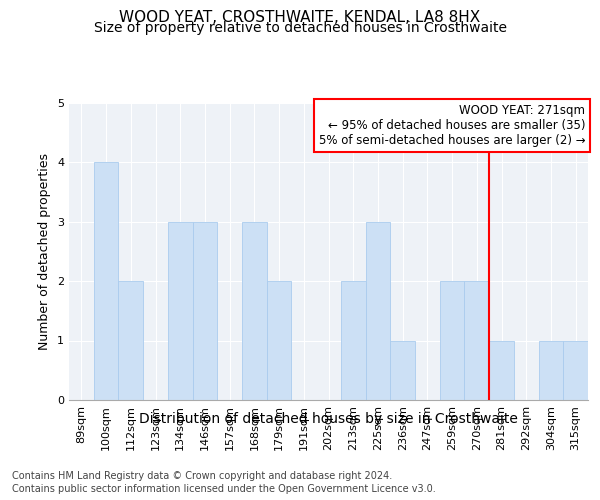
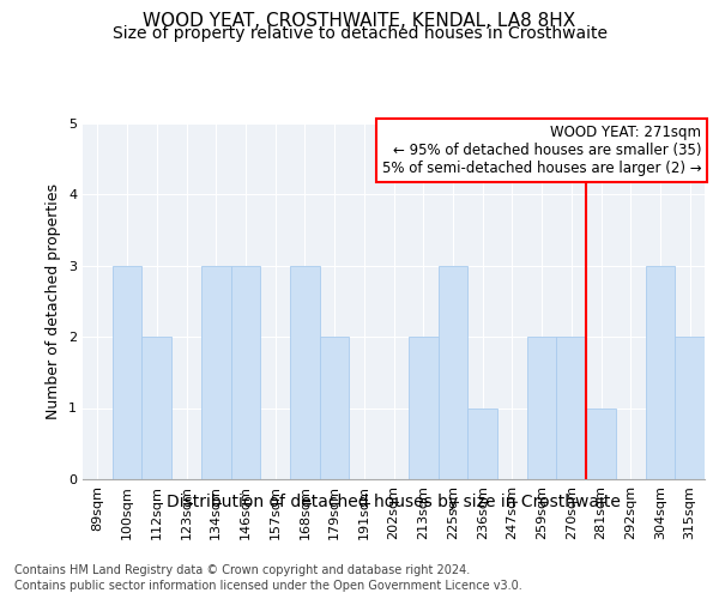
100sqm: 4 -> 3
304sqm: 1 -> 3
315sqm: 1 -> 2
